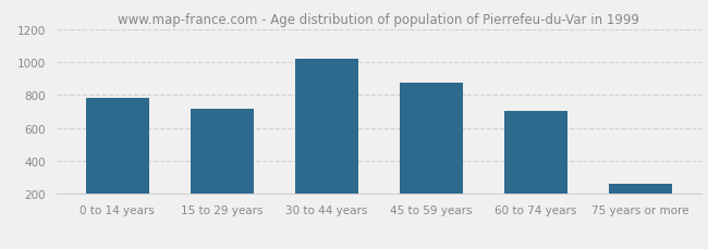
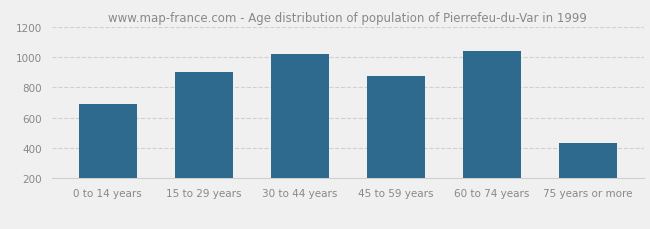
0 to 14 years: 780 -> 690
15 to 29 years: 720 -> 900
60 to 74 years: 700 -> 1040
75 years or more: 260 -> 430
